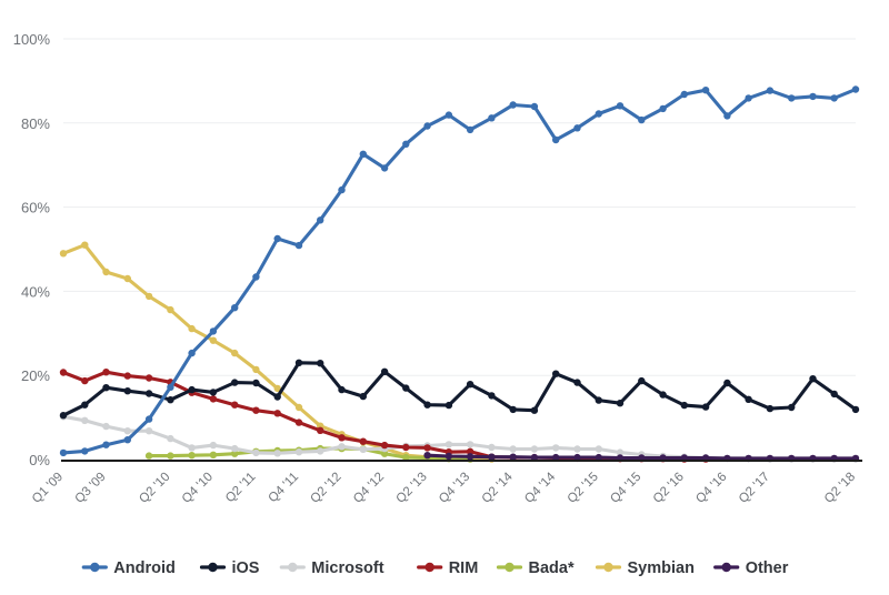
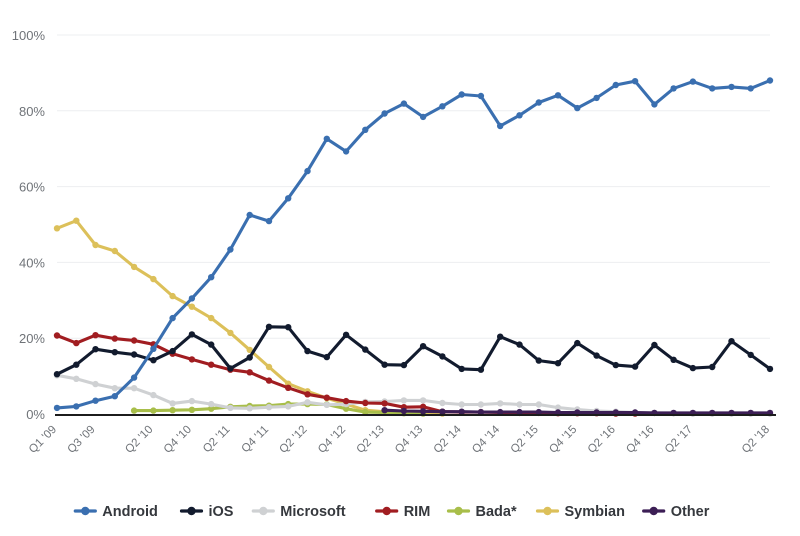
iOS/Q4 '10: 16% -> 21%
iOS/Q2 '11: 18% -> 12%
